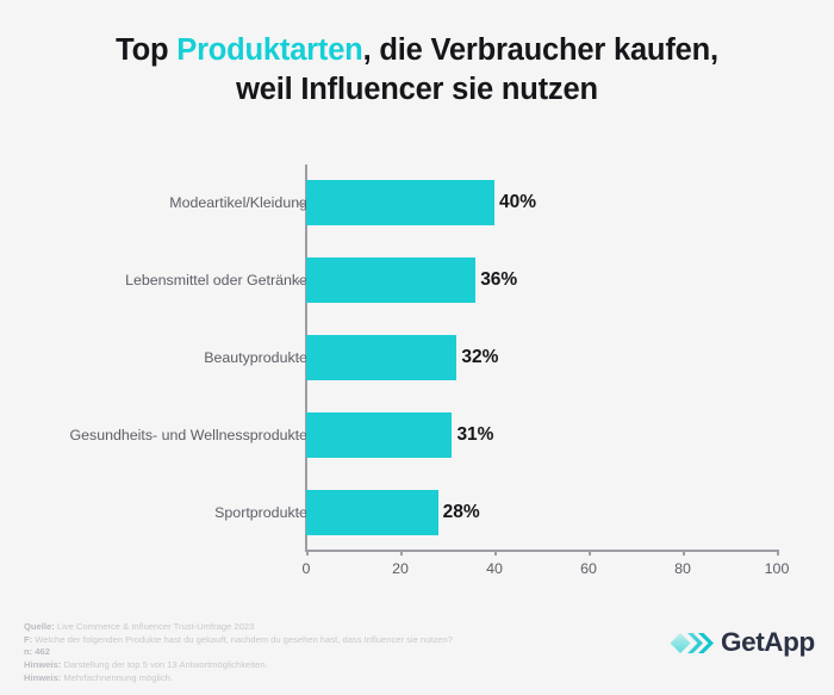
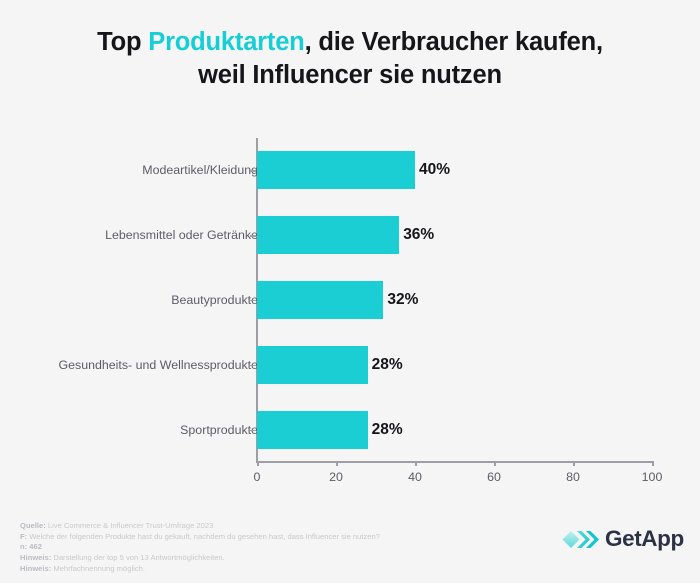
Gesundheits- und Wellnessprodukte: 31% -> 28%
